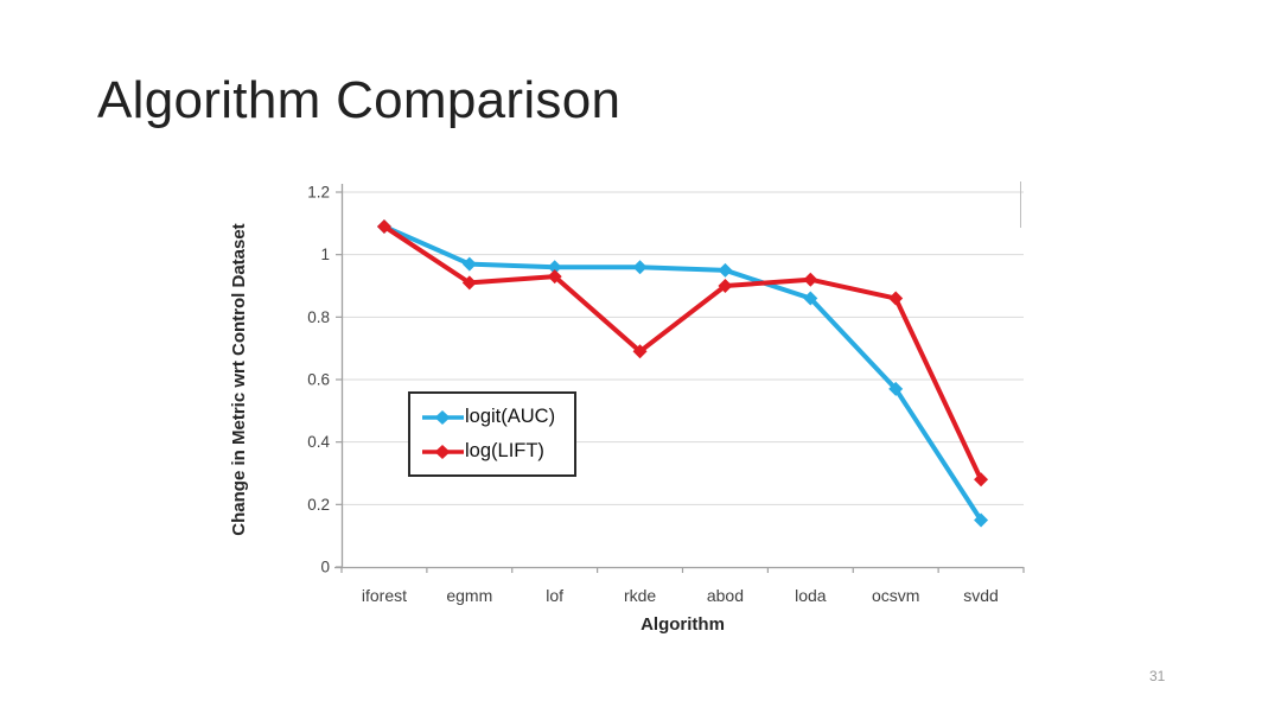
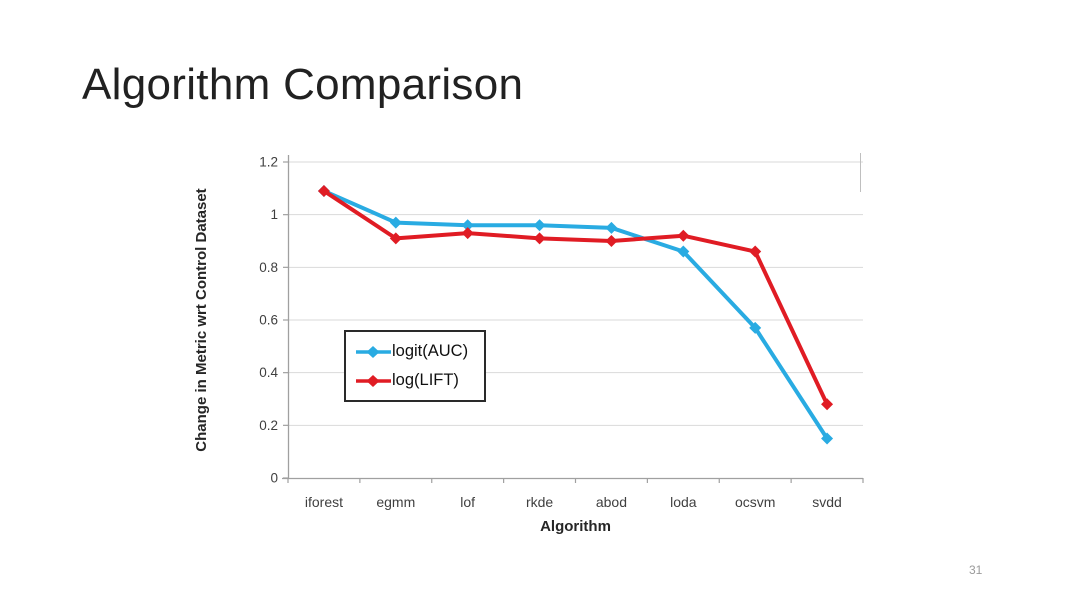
log(LIFT)/rkde: 0.69 -> 0.91
